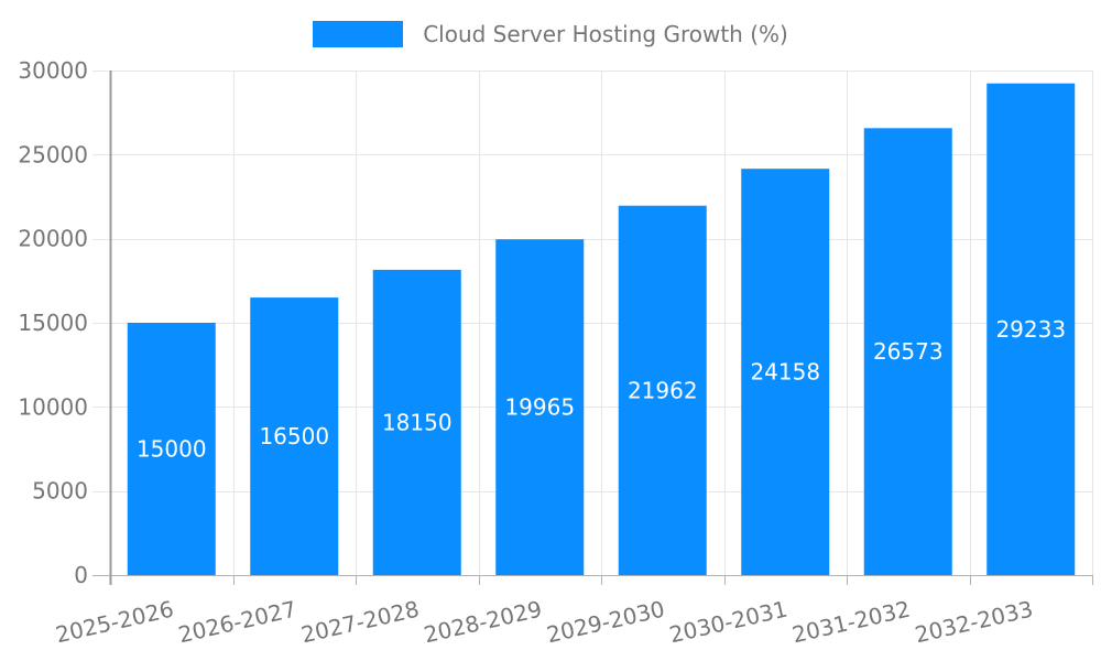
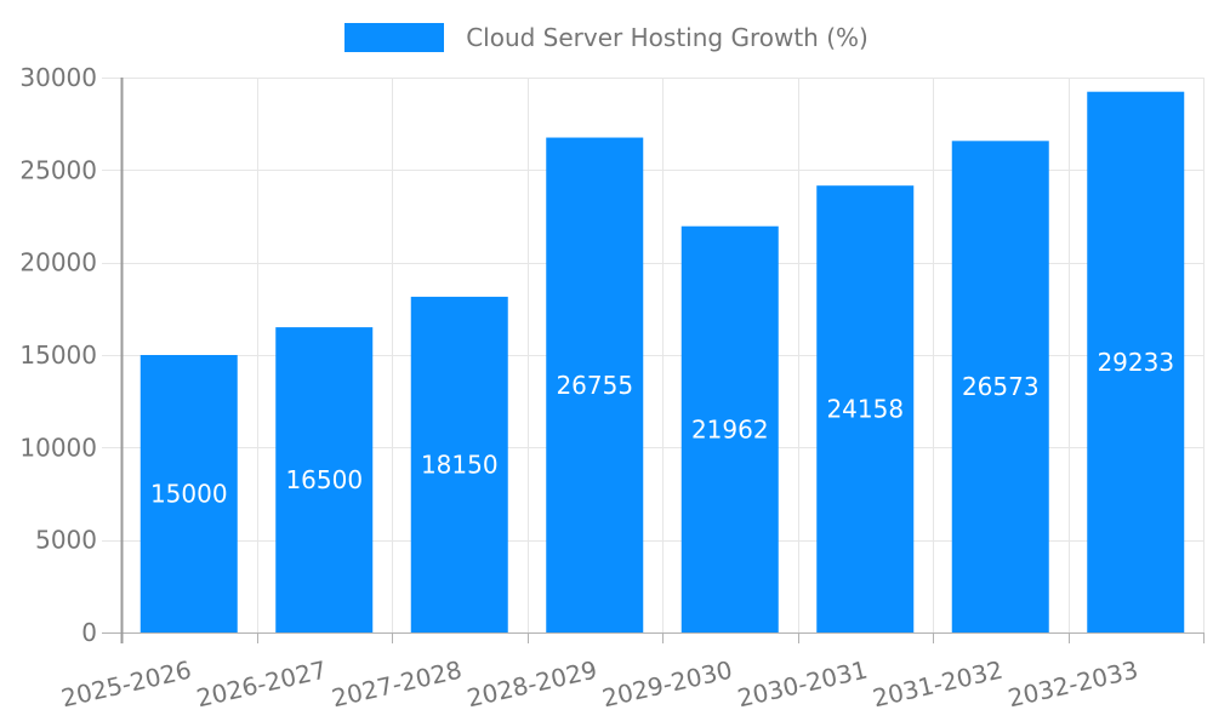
2028-2029: 19965 -> 26755
